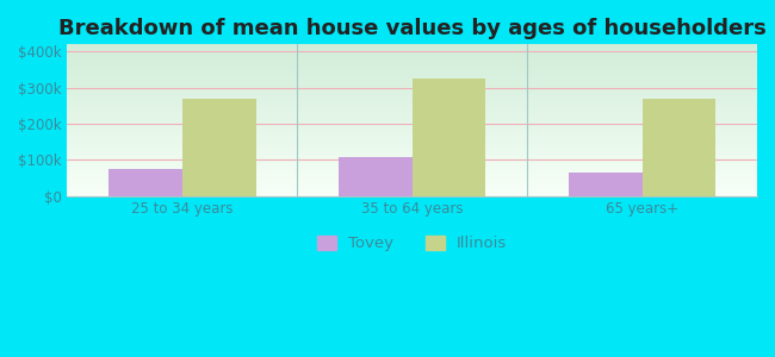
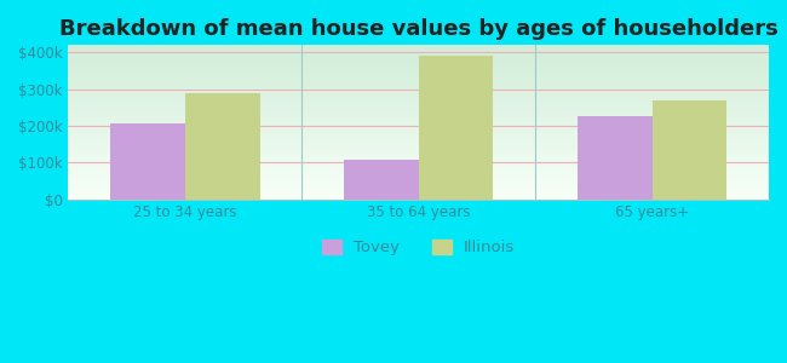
Tovey/25 to 34 years: $75k -> $205k
Illinois/25 to 34 years: $270k -> $290k
Illinois/35 to 64 years: $325k -> $390k
Tovey/65 years+: $65k -> $225k
